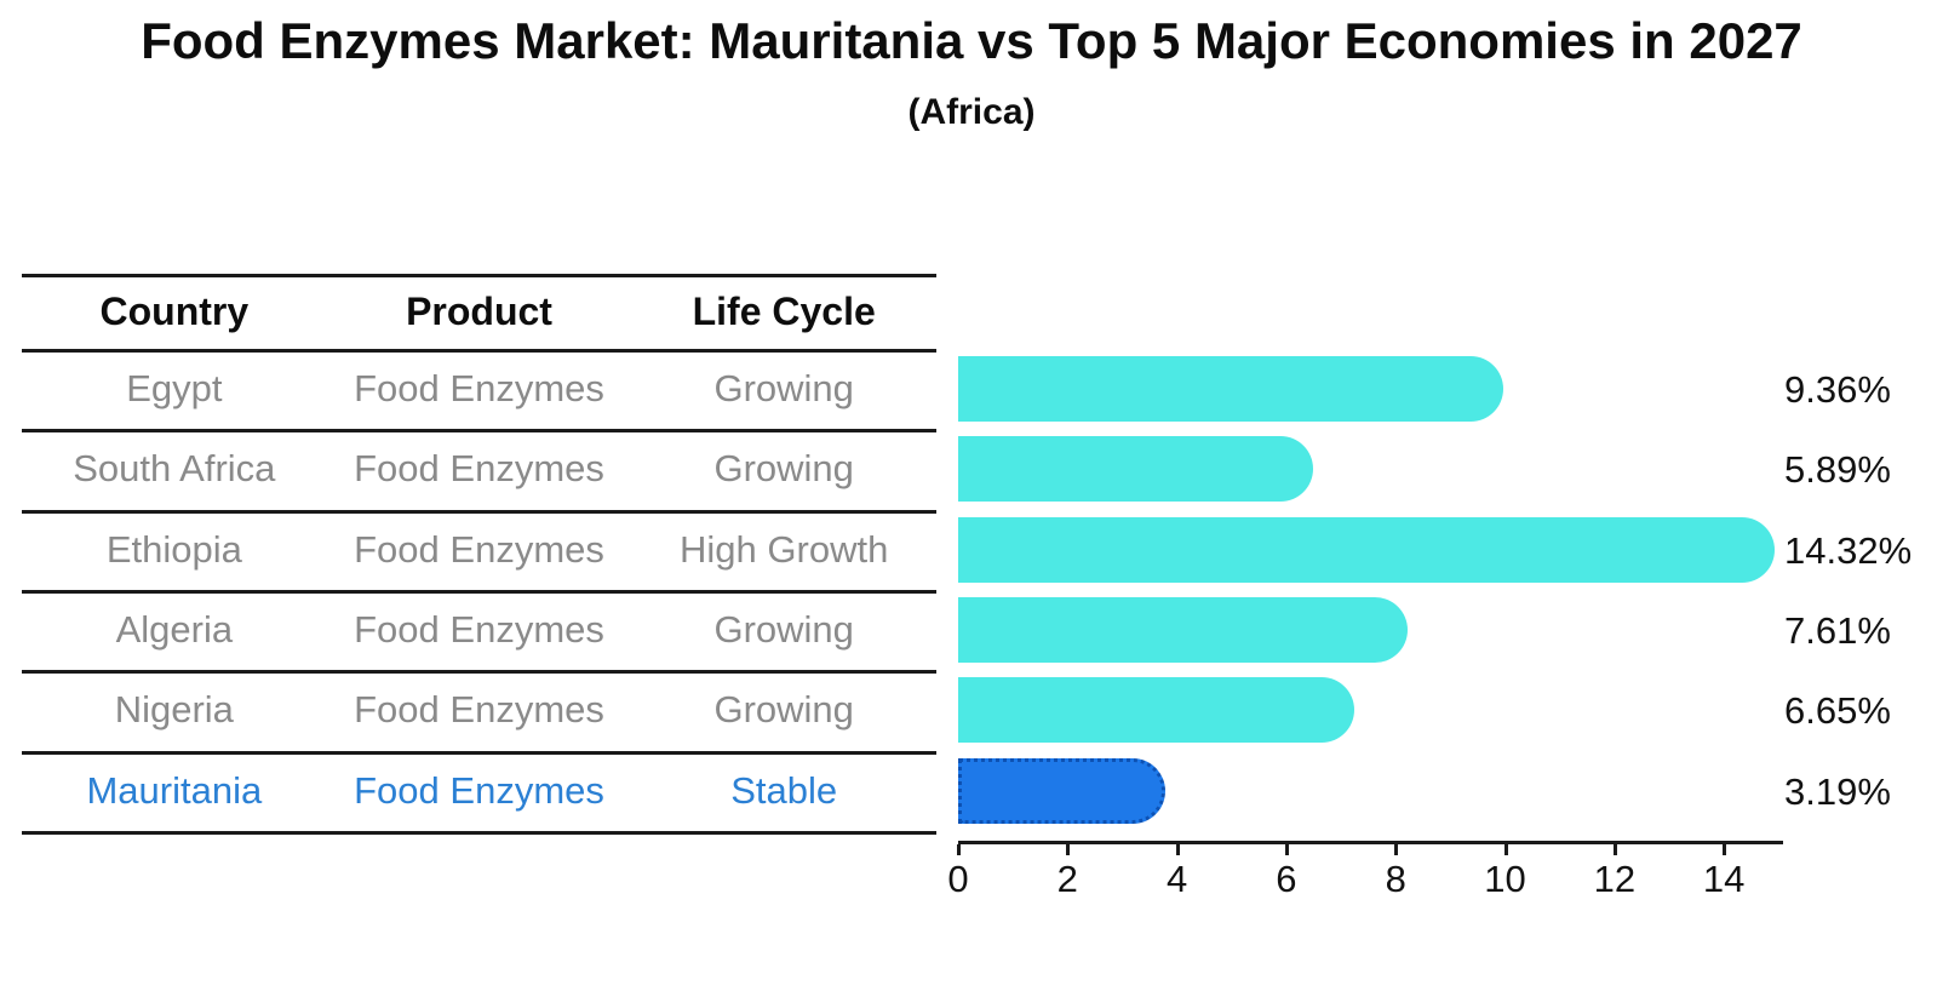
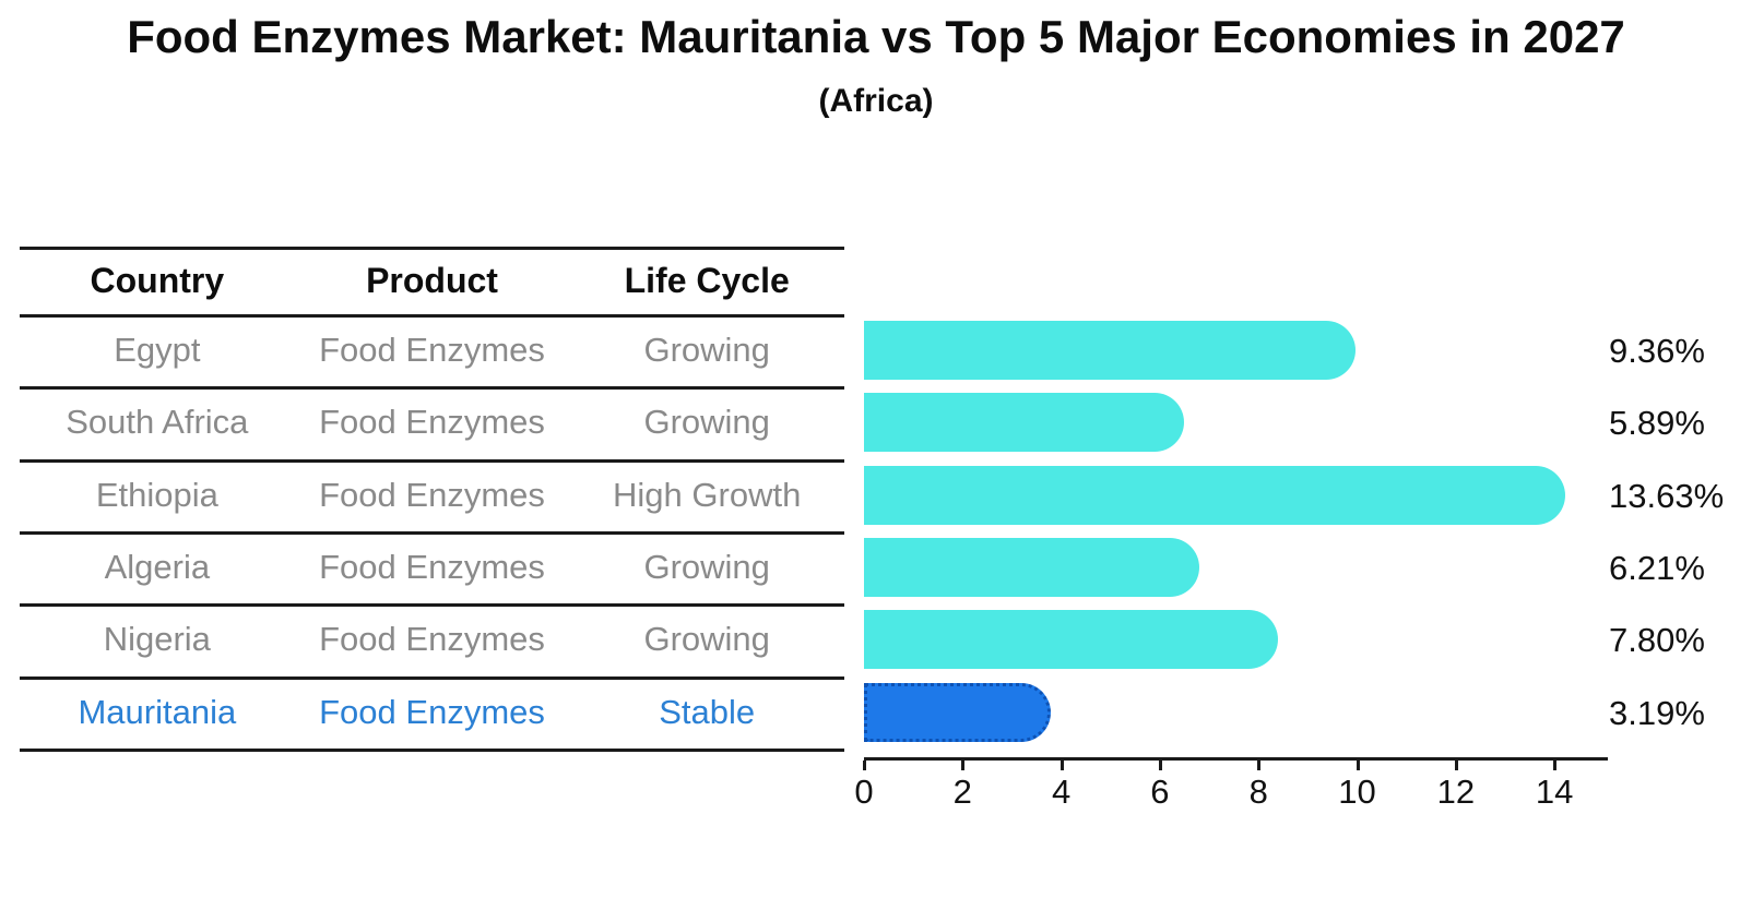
Ethiopia: 14.32% -> 13.63%
Algeria: 7.61% -> 6.21%
Nigeria: 6.65% -> 7.80%
